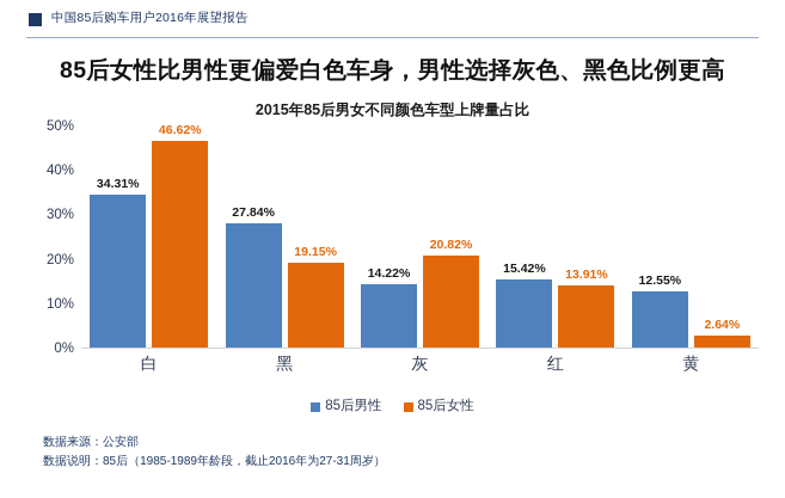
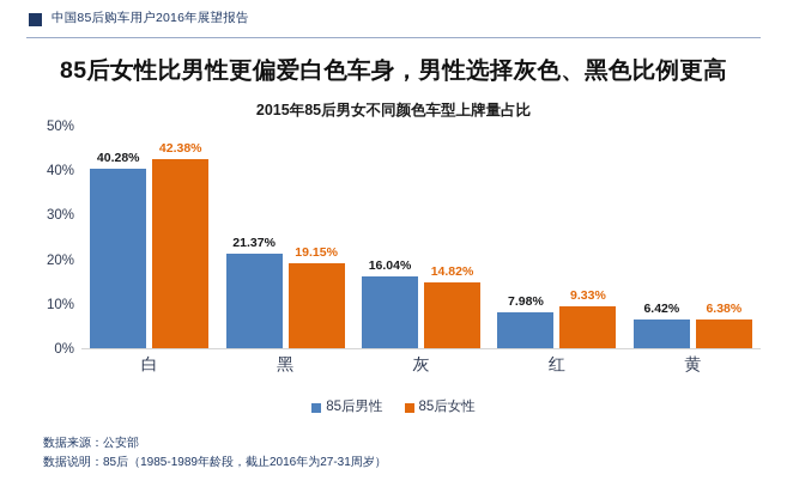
85后男性/白: 34.31% -> 40.28%
85后女性/白: 46.62% -> 42.38%
85后男性/黑: 27.84% -> 21.37%
85后男性/灰: 14.22% -> 16.04%
85后女性/灰: 20.82% -> 14.82%
85后男性/红: 15.42% -> 7.98%
85后女性/红: 13.91% -> 9.33%
85后男性/黄: 12.55% -> 6.42%
85后女性/黄: 2.64% -> 6.38%
